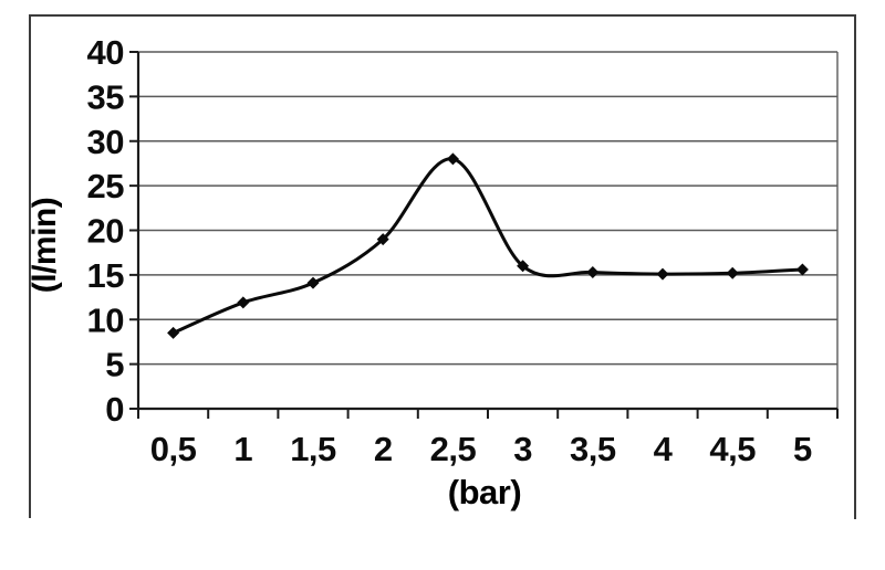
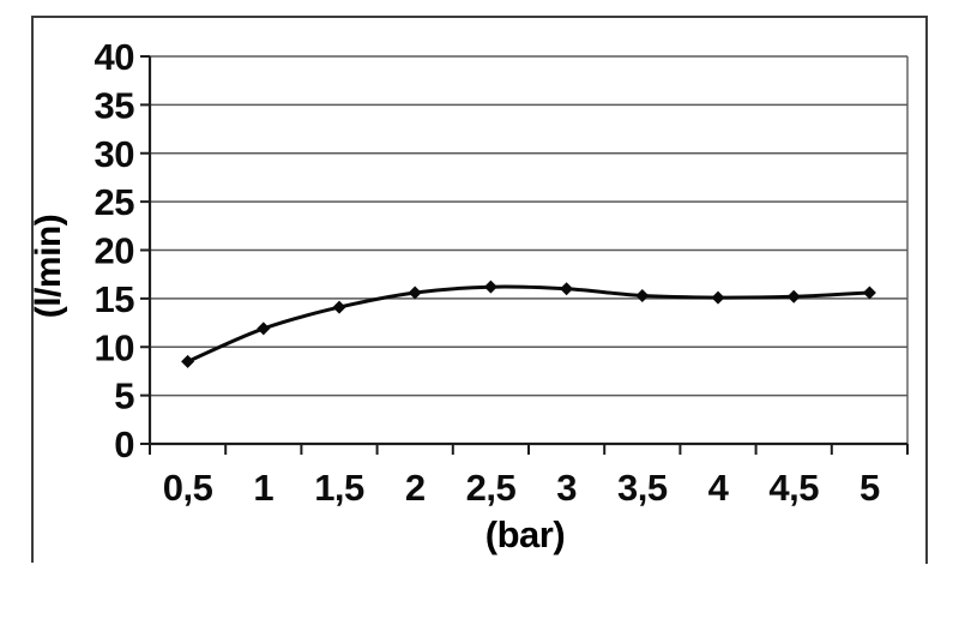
2: 19 -> 16
2,5: 28 -> 16
